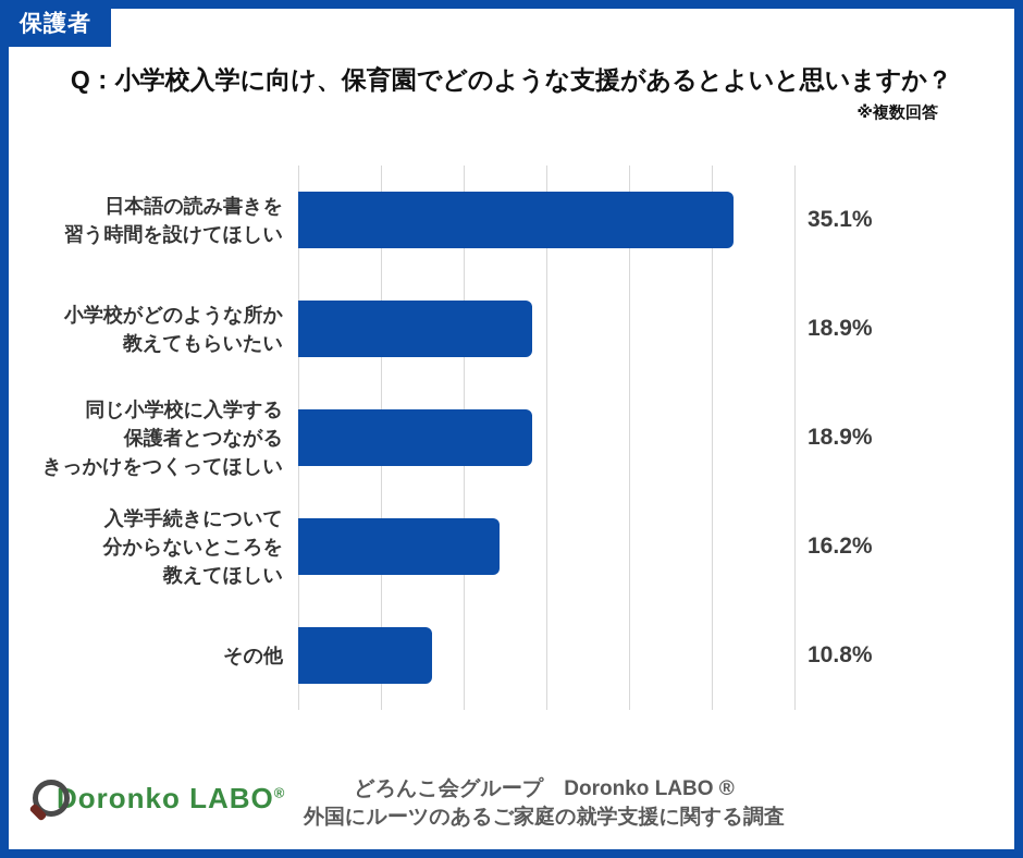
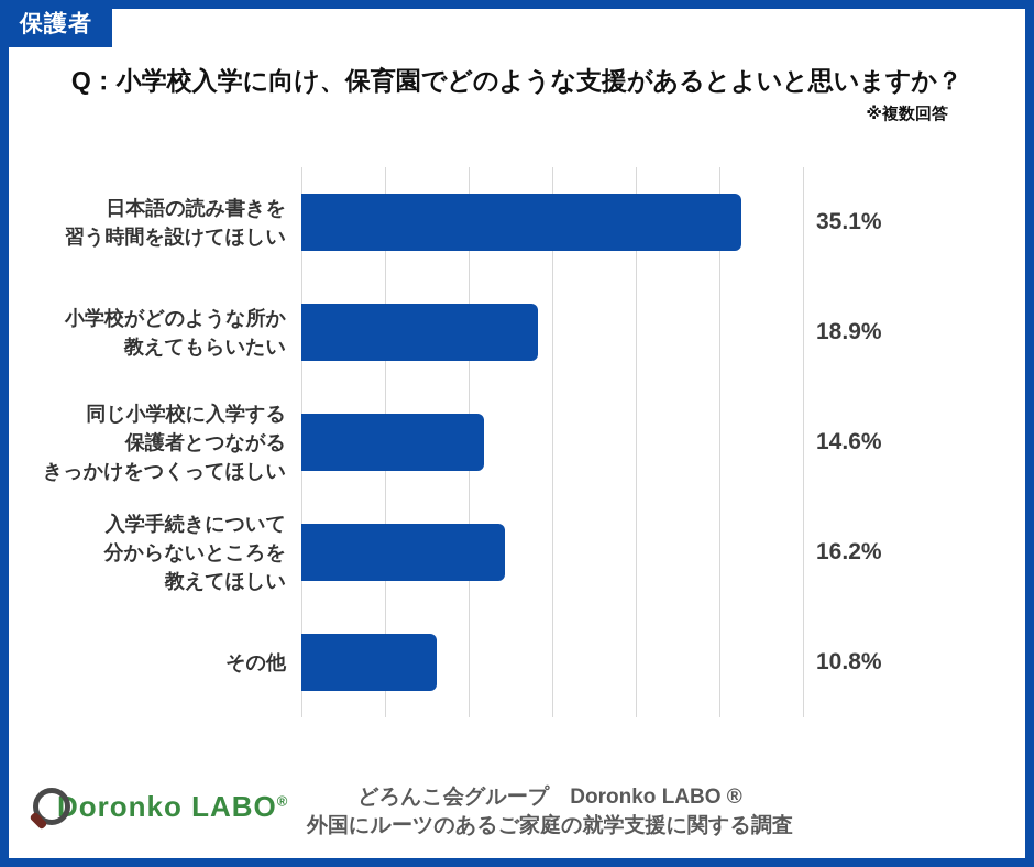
同じ小学校に入学する 保護者とつながる きっかけをつくってほしい: 18.9% -> 14.6%
